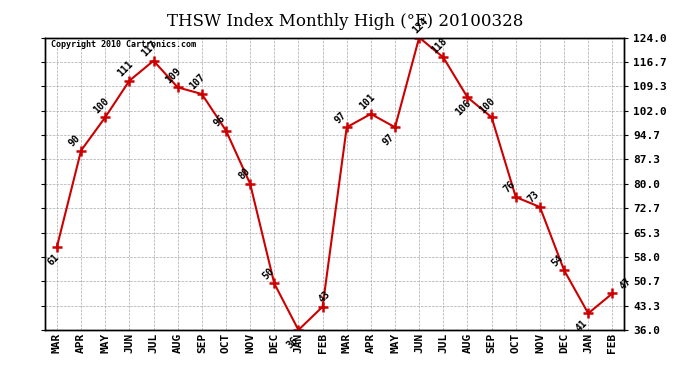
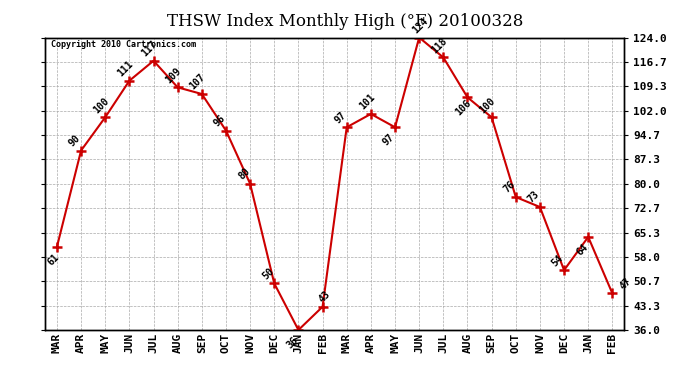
JAN: 41 -> 64
